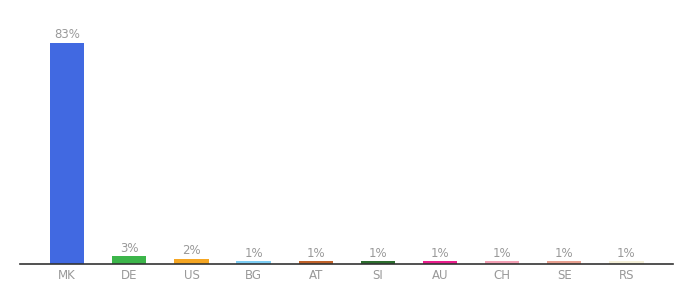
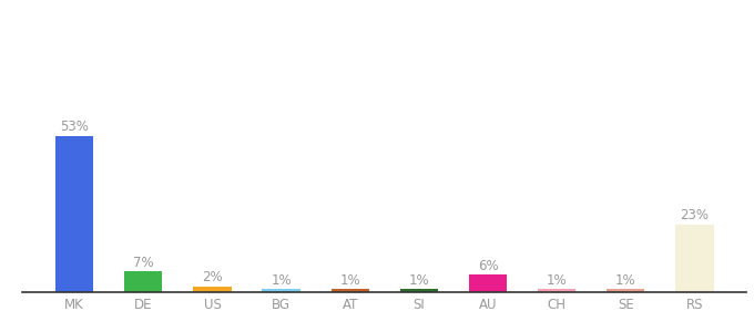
MK: 83% -> 53%
DE: 3% -> 7%
AU: 1% -> 6%
RS: 1% -> 23%
